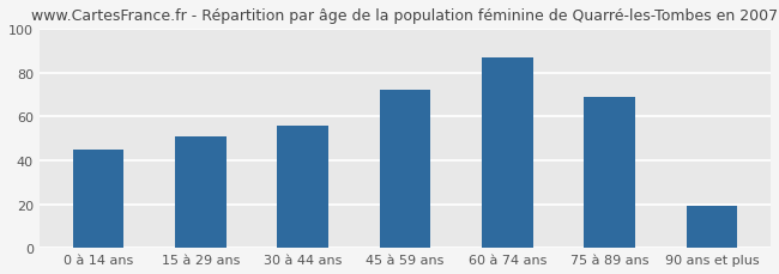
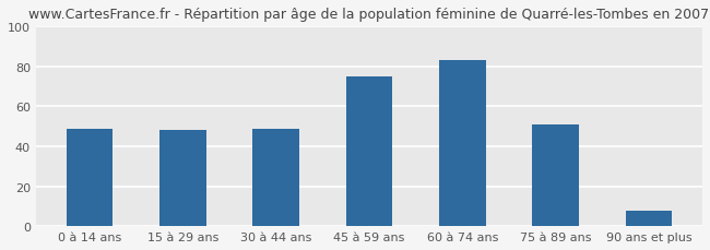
0 à 14 ans: 45 -> 49
15 à 29 ans: 51 -> 48
30 à 44 ans: 56 -> 49
45 à 59 ans: 72 -> 75
60 à 74 ans: 87 -> 83
75 à 89 ans: 69 -> 51
90 ans et plus: 19 -> 8
